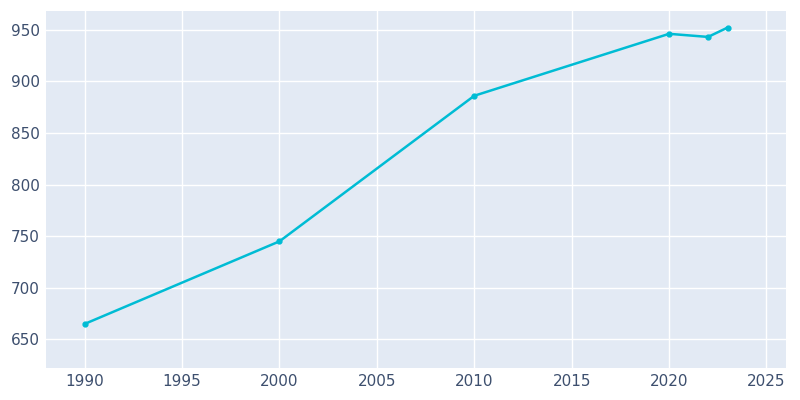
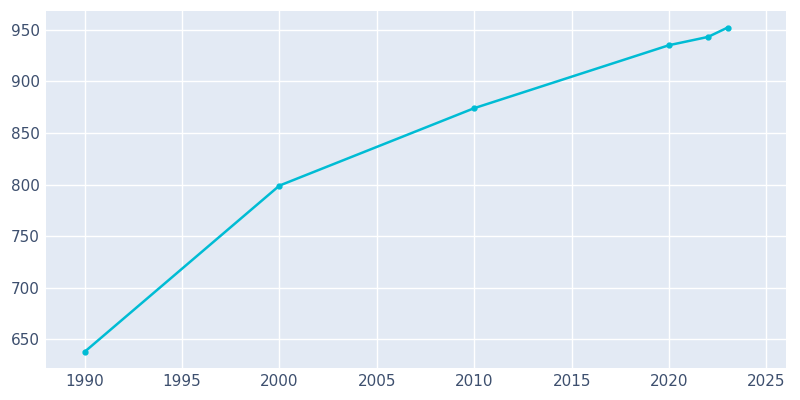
1990: 665 -> 638
2000: 745 -> 799
2010: 886 -> 874
2020: 946 -> 935
